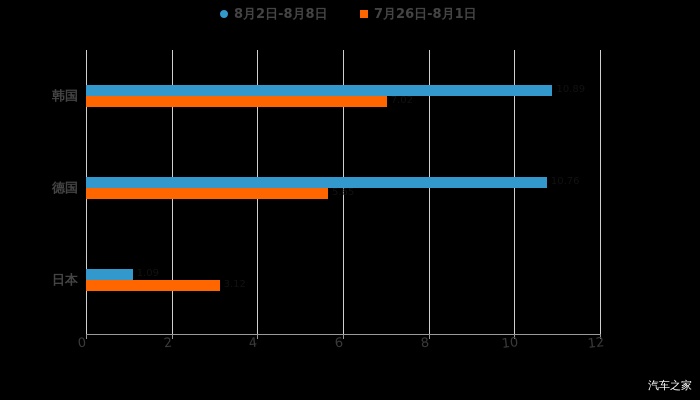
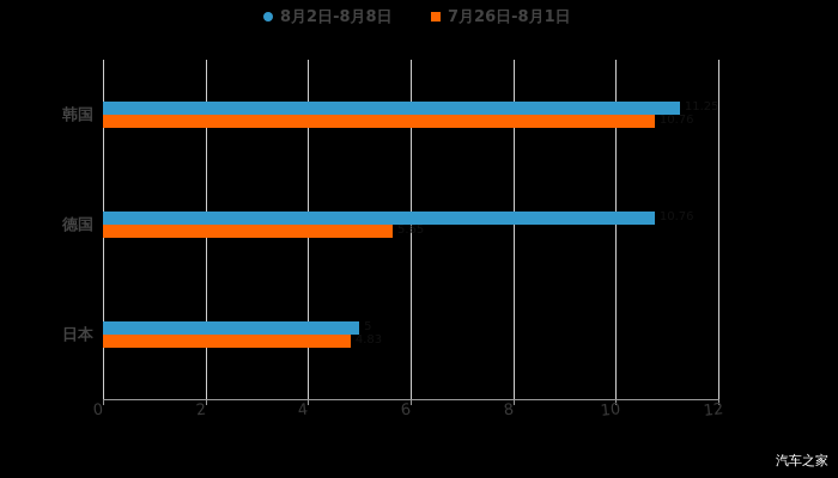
8月2日-8月8日/韩国: 10.89 -> 11.25
7月26日-8月1日/韩国: 7.02 -> 10.76
8月2日-8月8日/日本: 1.09 -> 5
7月26日-8月1日/日本: 3.12 -> 4.83
